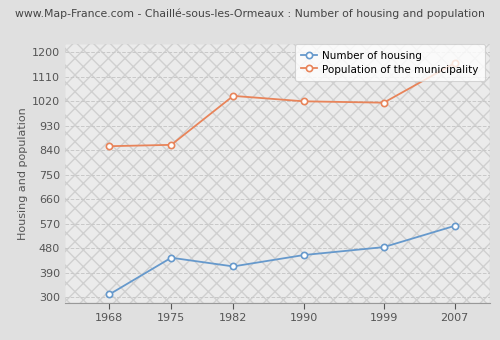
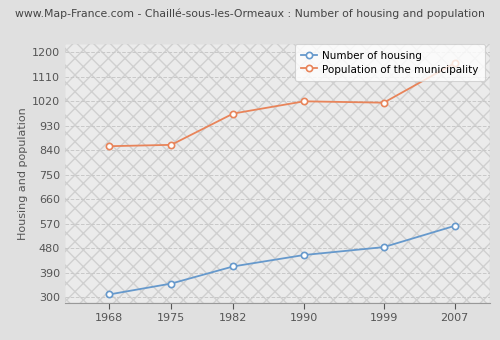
Number of housing/1975: 445 -> 350
Population of the municipality/1982: 1040 -> 975
